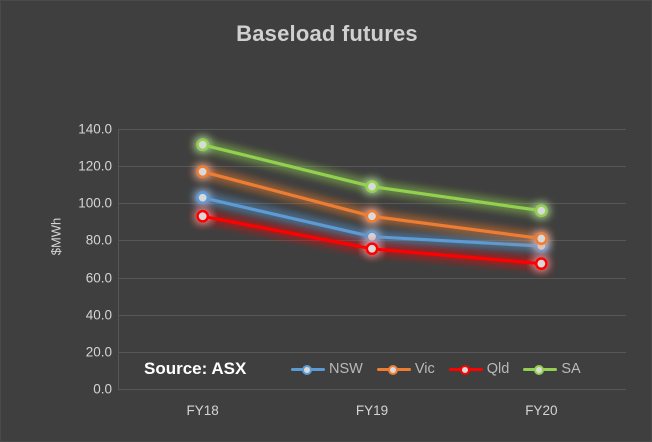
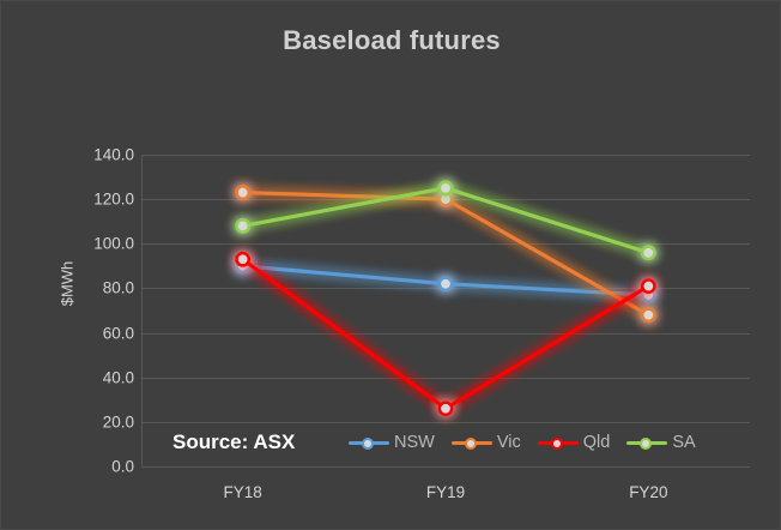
NSW/FY18: 103 -> 90
Vic/FY18: 117 -> 123
SA/FY18: 132 -> 108
Vic/FY19: 93 -> 120
Qld/FY19: 76 -> 26
SA/FY19: 109 -> 125
Vic/FY20: 81 -> 68
Qld/FY20: 68 -> 81
